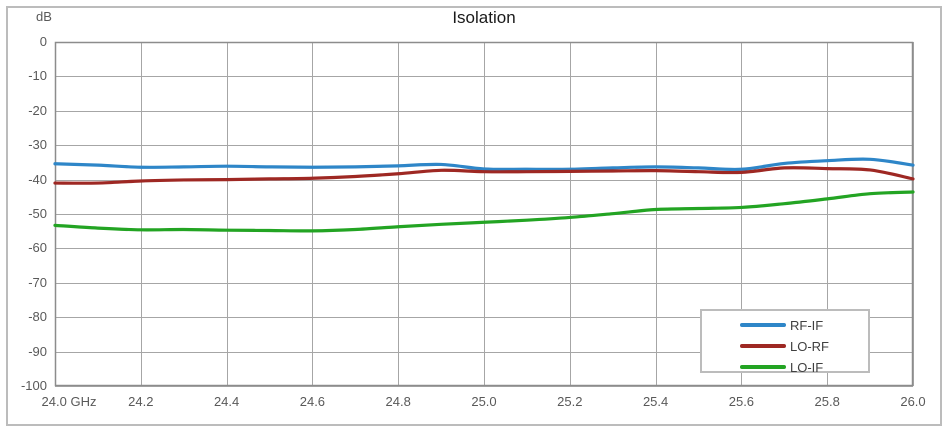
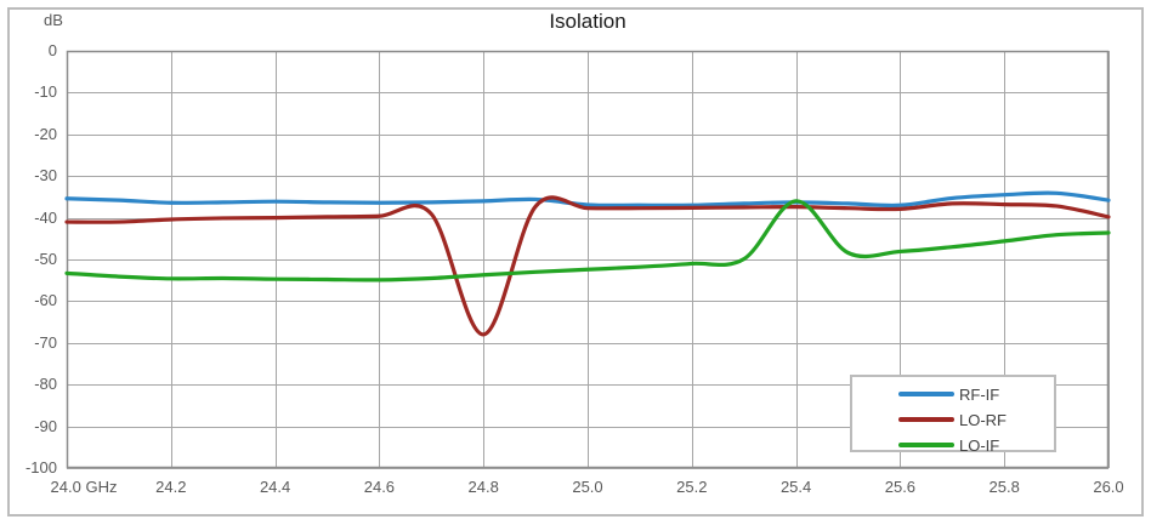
LO-RF/24.8: -38 -> -68
LO-IF/25.4: -49 -> -36
